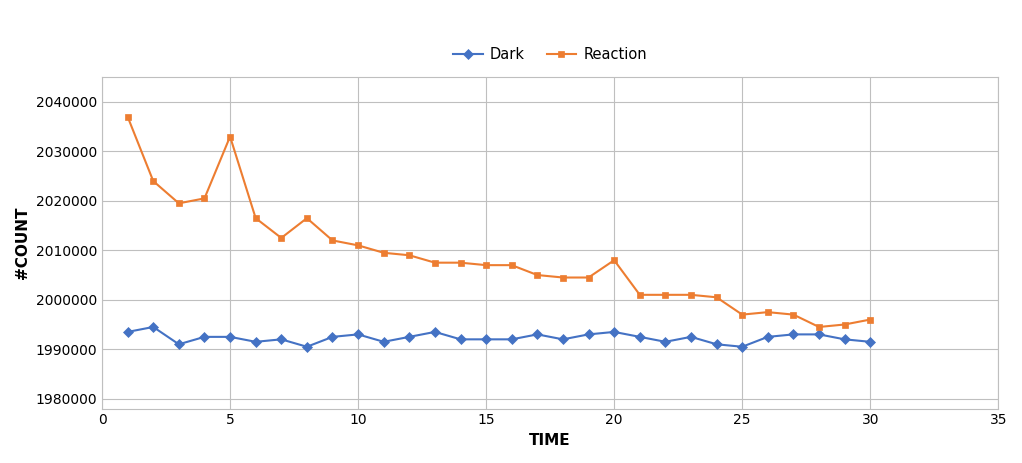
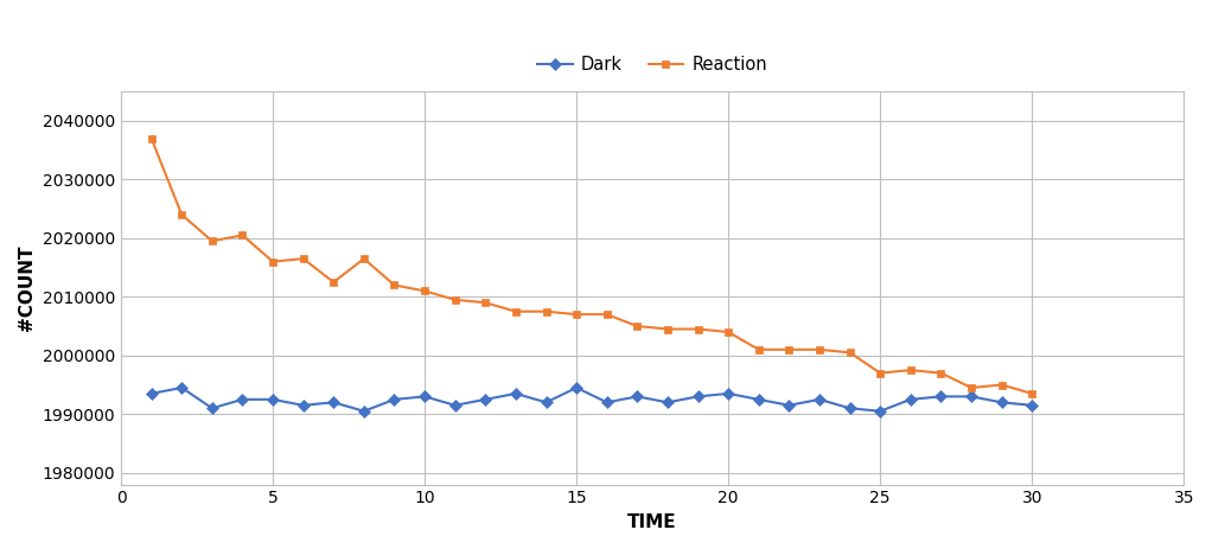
Reaction/5: 2033000 -> 2016000
Dark/15: 1992000 -> 1994500
Reaction/20: 2008000 -> 2004000
Reaction/30: 1996000 -> 1993500
